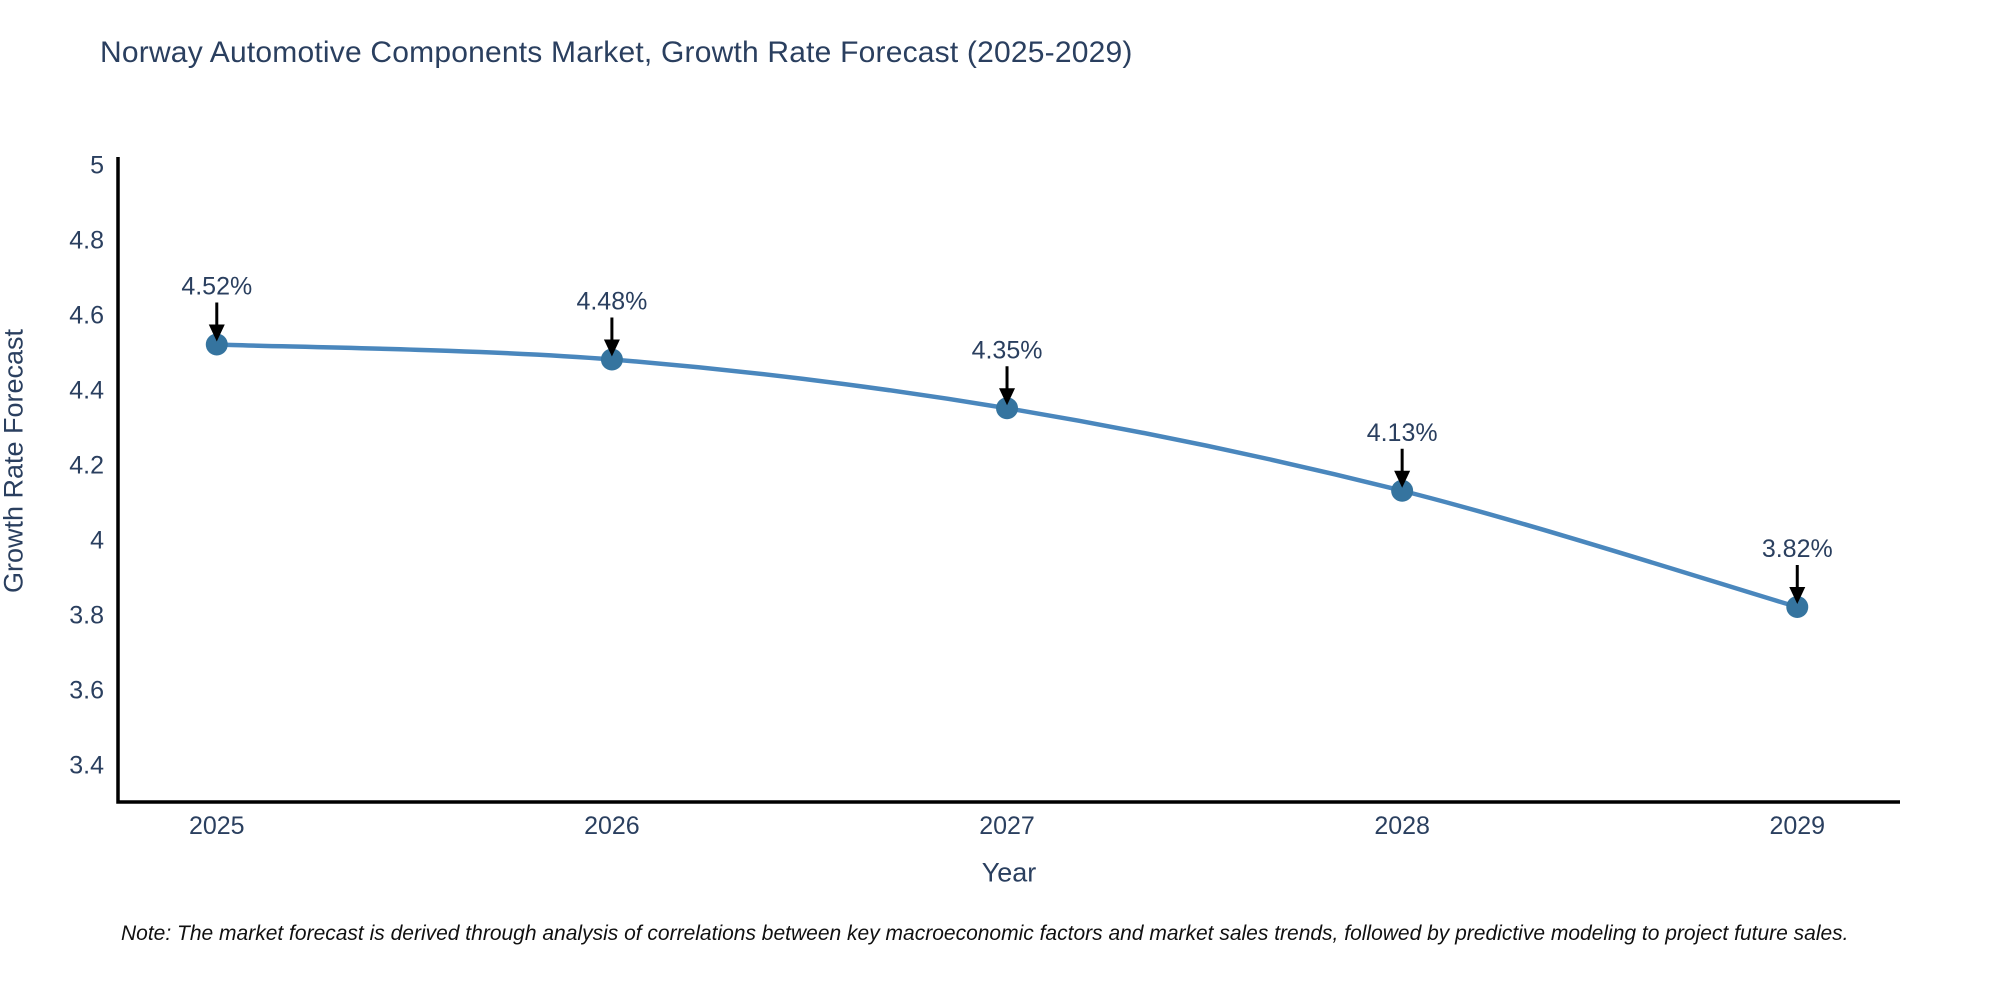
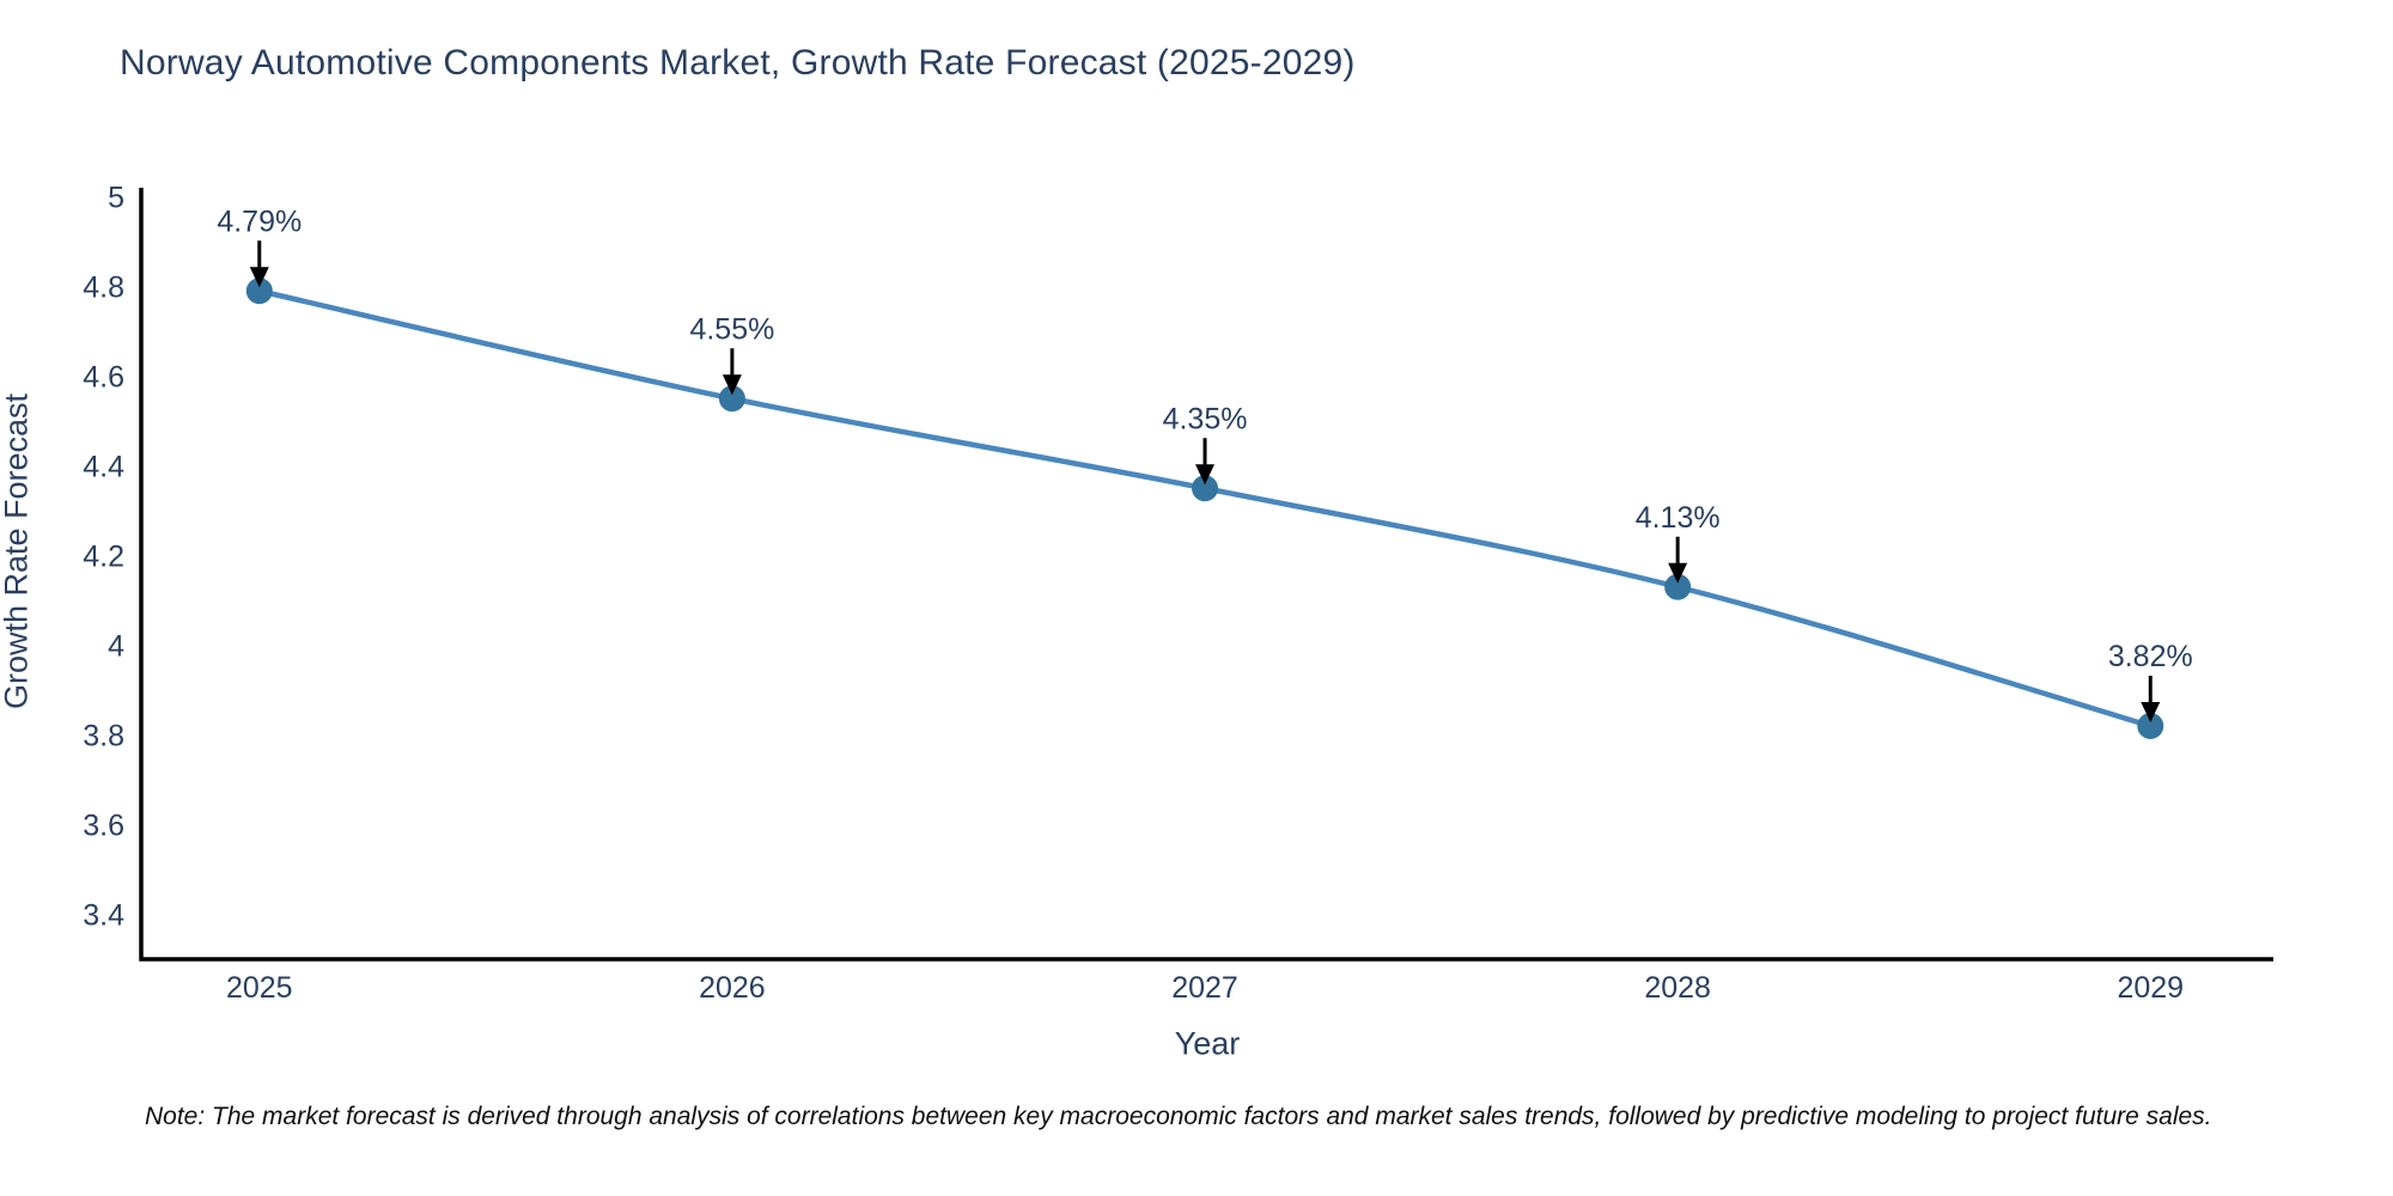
2025: 4.52% -> 4.79%
2026: 4.48% -> 4.55%
